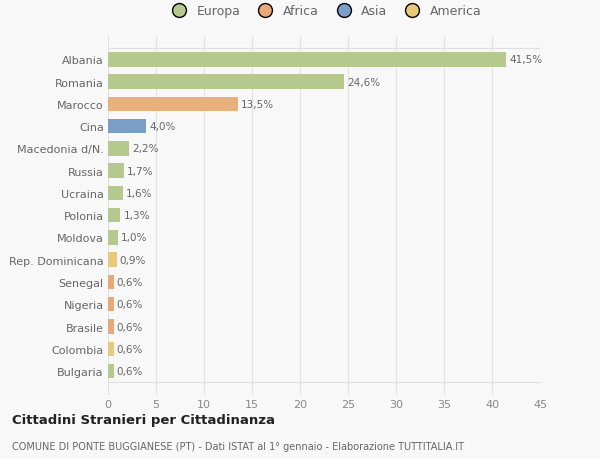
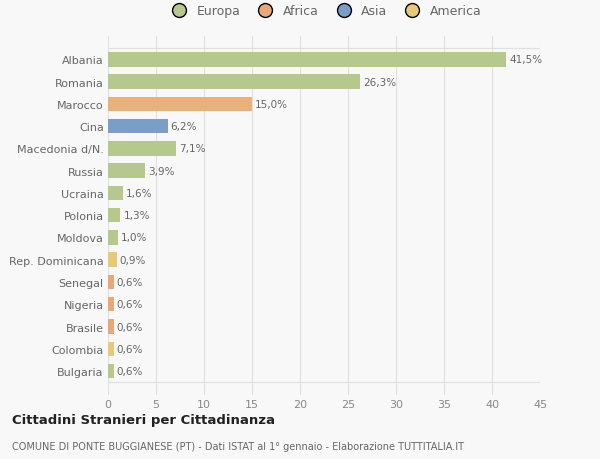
Romania: 24,6% -> 26,3%
Marocco: 13,5% -> 15,0%
Cina: 4,0% -> 6,2%
Macedonia d/N.: 2,2% -> 7,1%
Russia: 1,7% -> 3,9%
